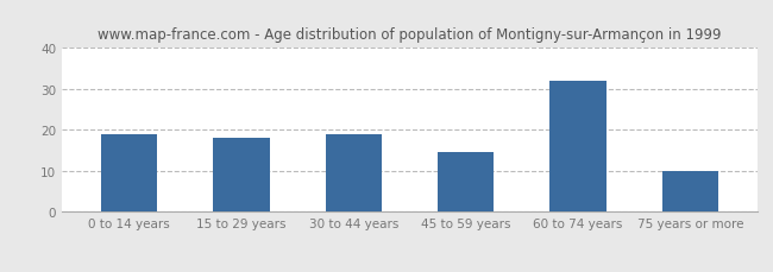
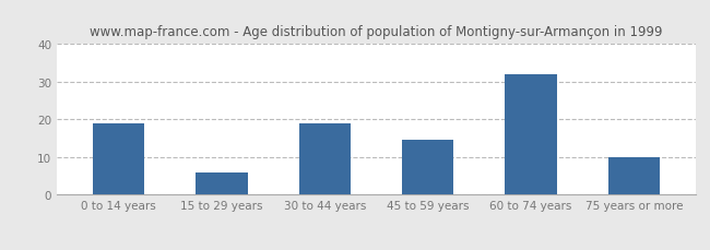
15 to 29 years: 18.0 -> 6.0
